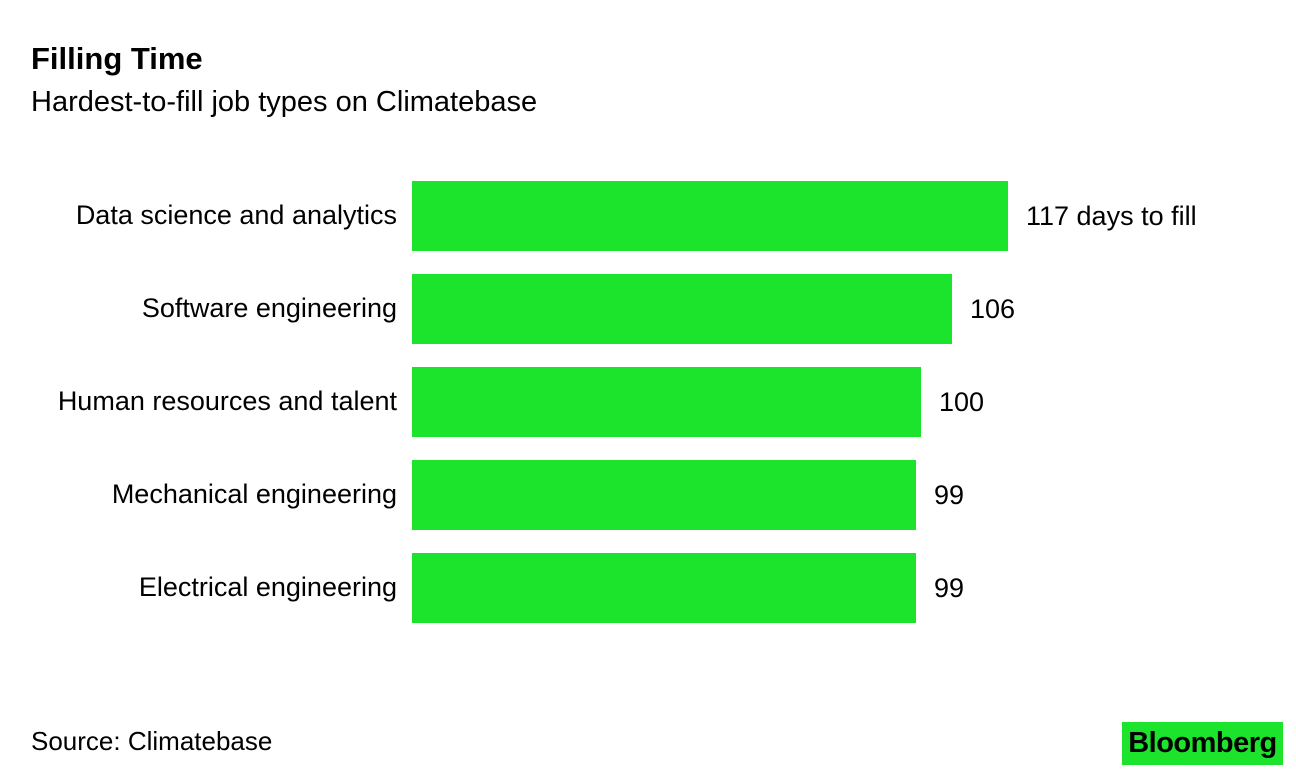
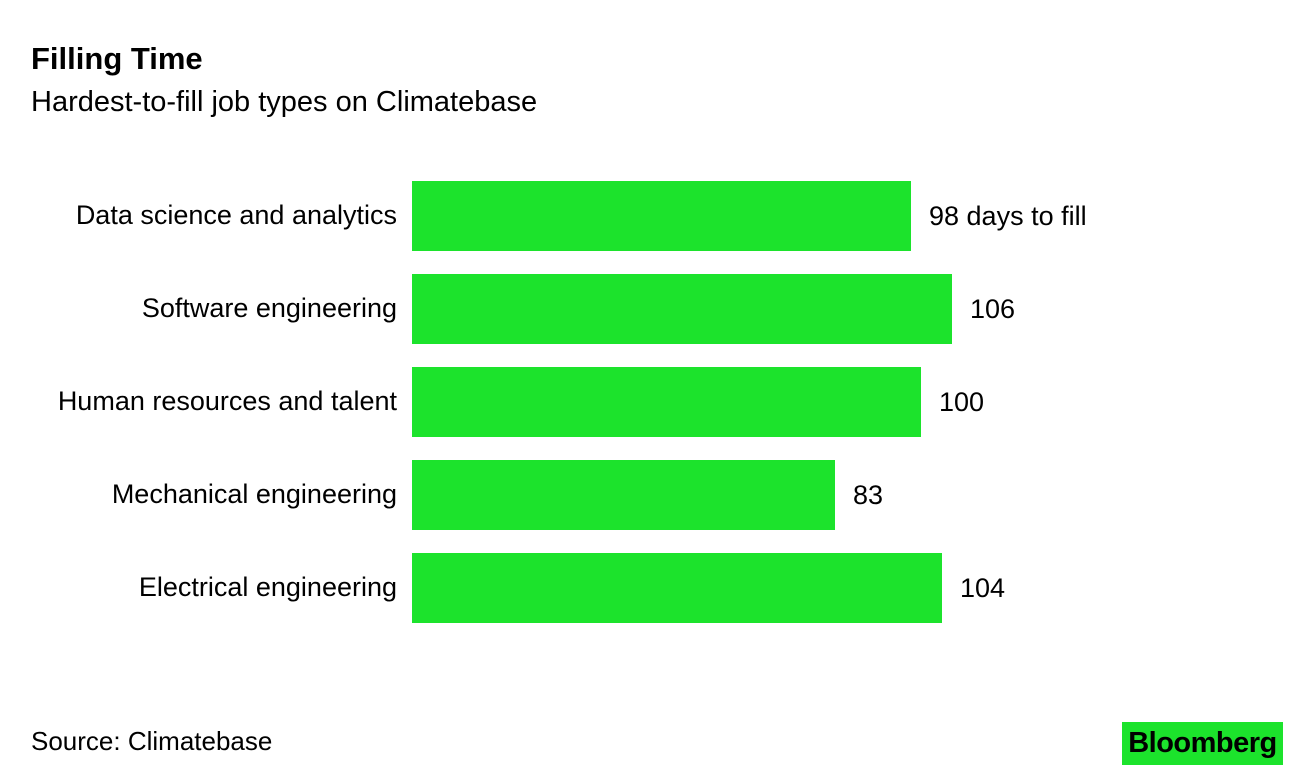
Data science and analytics: 117 -> 98
Mechanical engineering: 99 -> 83
Electrical engineering: 99 -> 104
